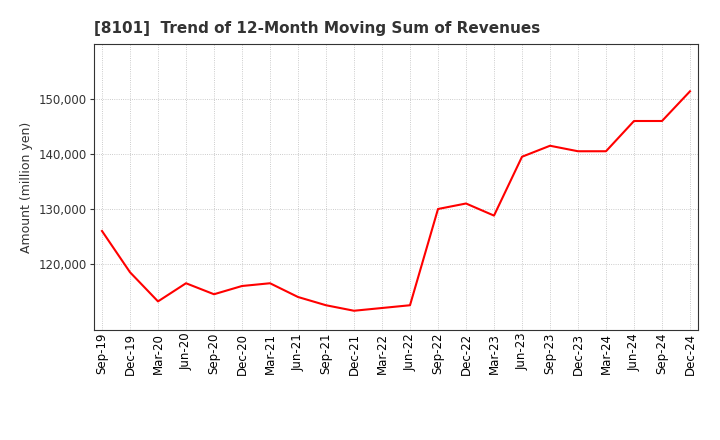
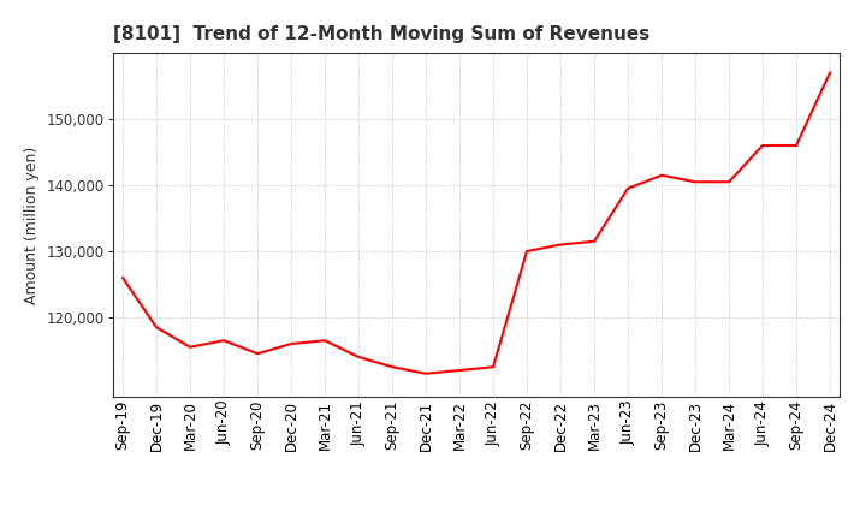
Mar-20: 113,200 -> 115,500
Mar-23: 128,800 -> 131,500
Dec-24: 151,400 -> 157,000
